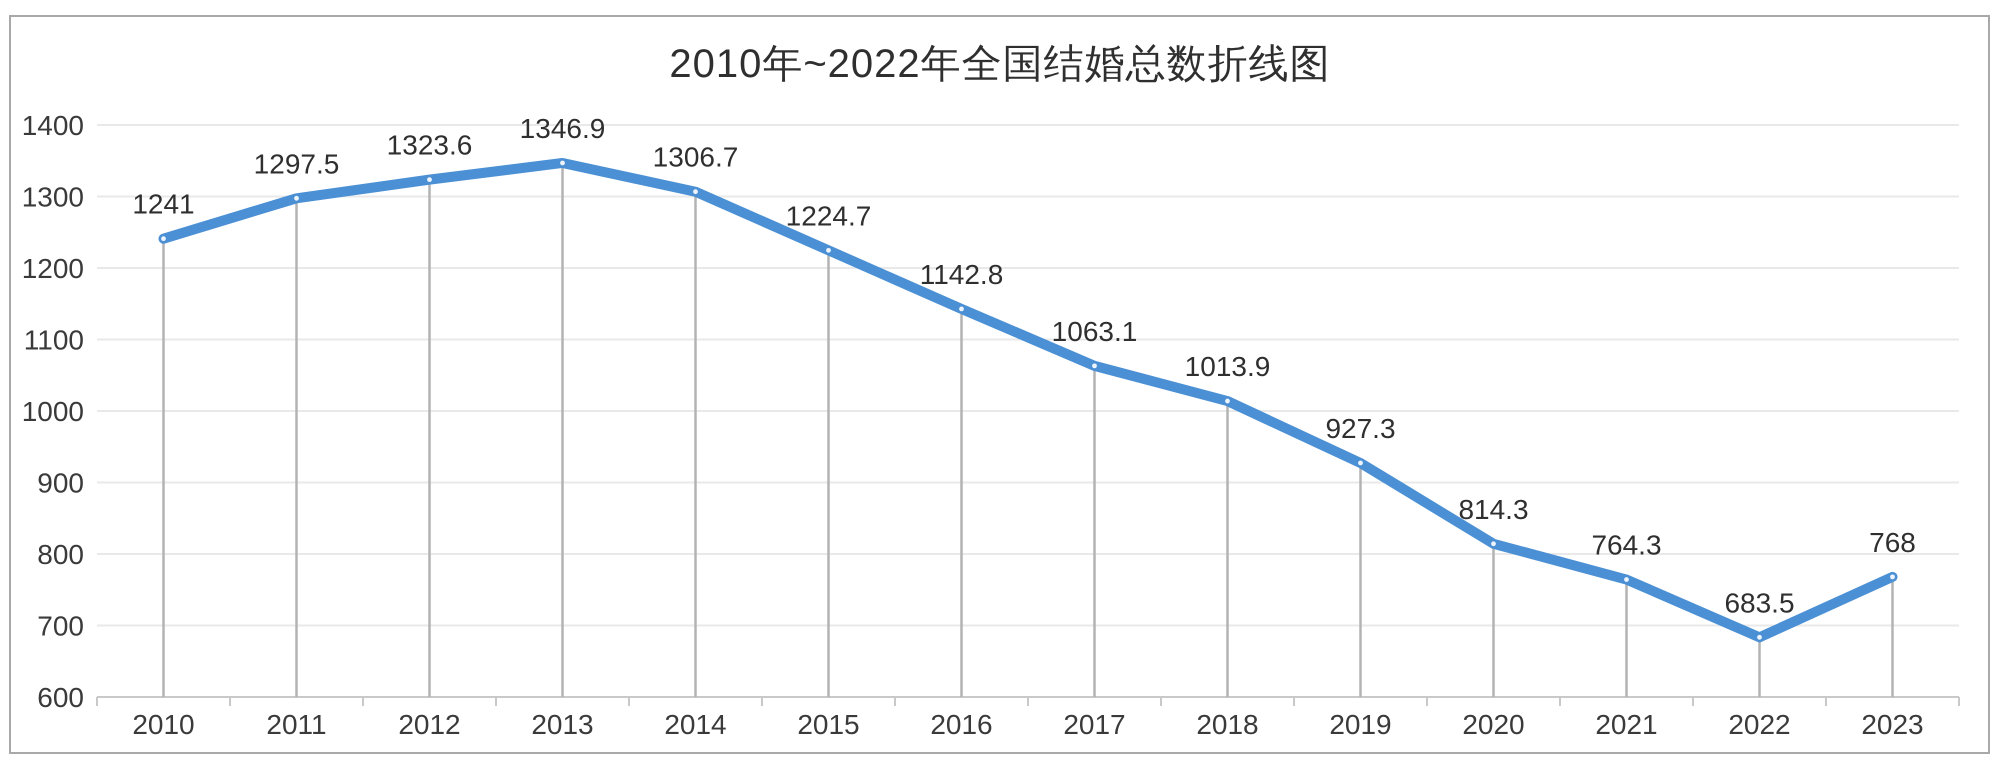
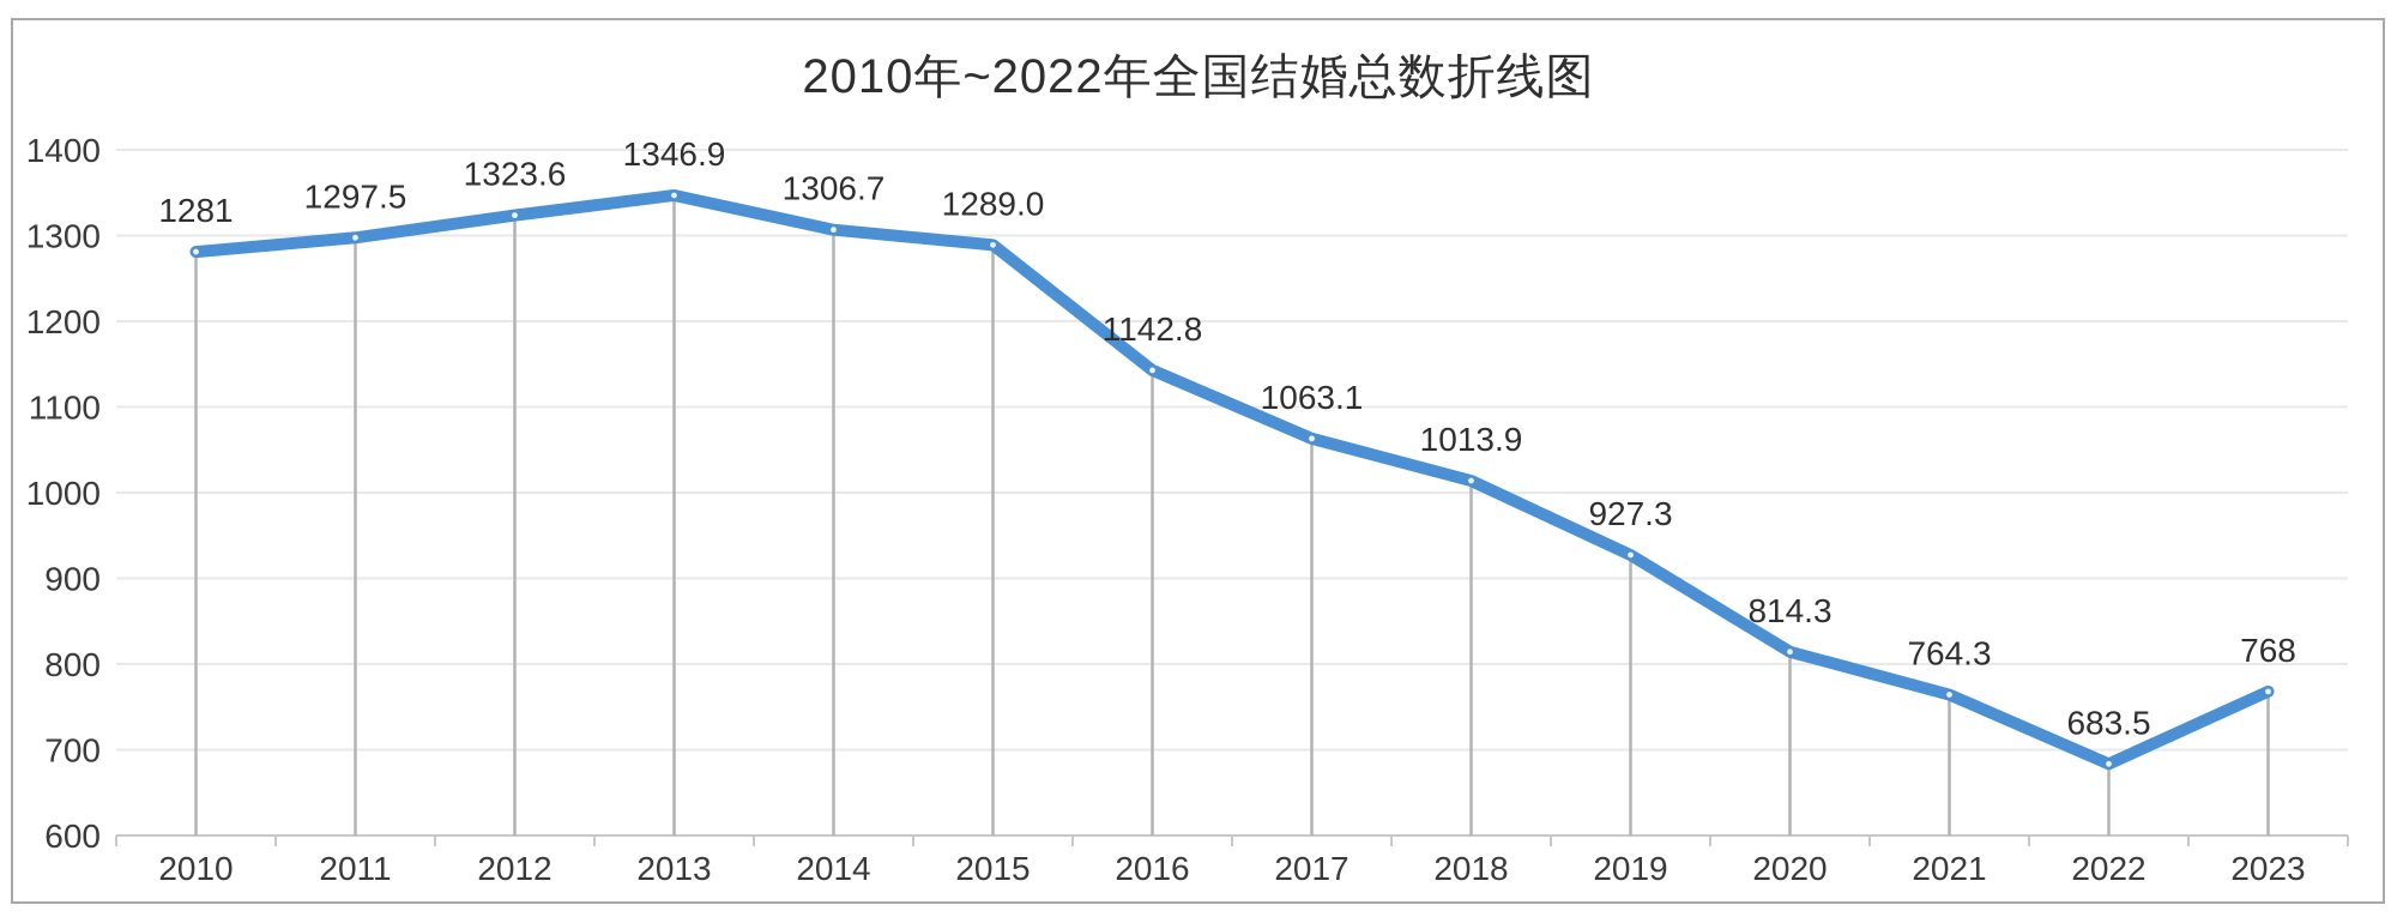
2010: 1241 -> 1281
2015: 1224.7 -> 1289.0
